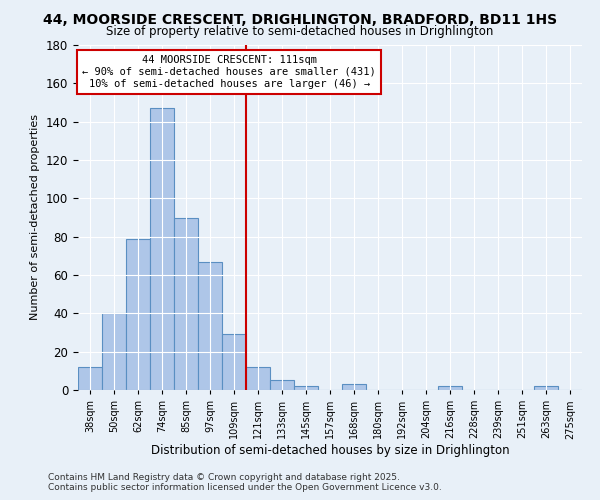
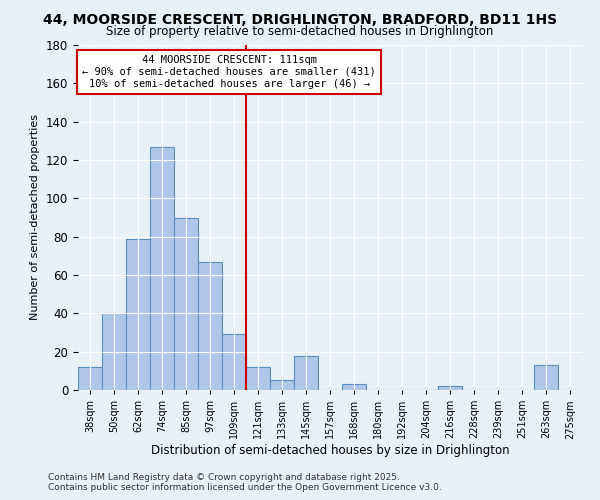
74sqm: 147 -> 127
145sqm: 2 -> 18
263sqm: 2 -> 13
